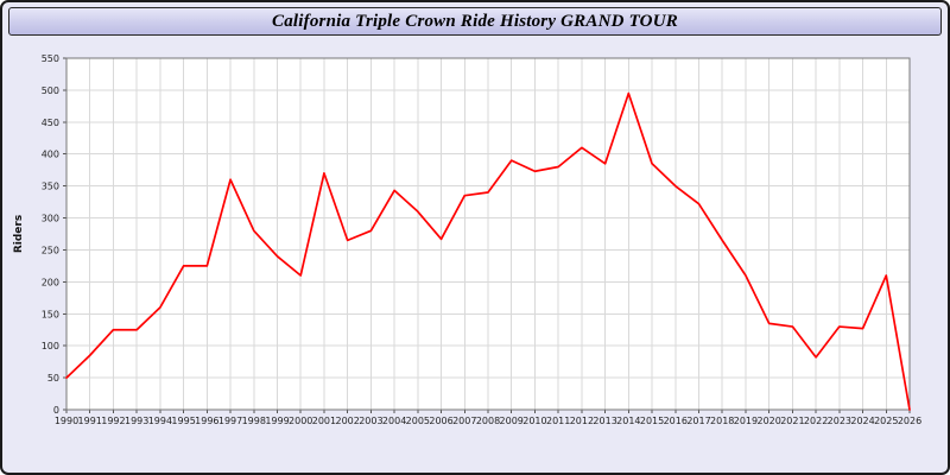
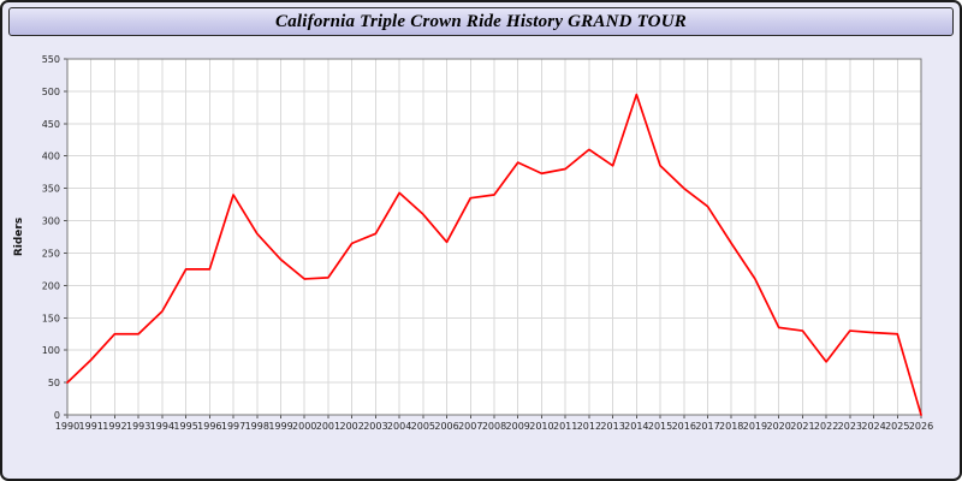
1997: 360 -> 340
2001: 370 -> 210
2025: 210 -> 120
